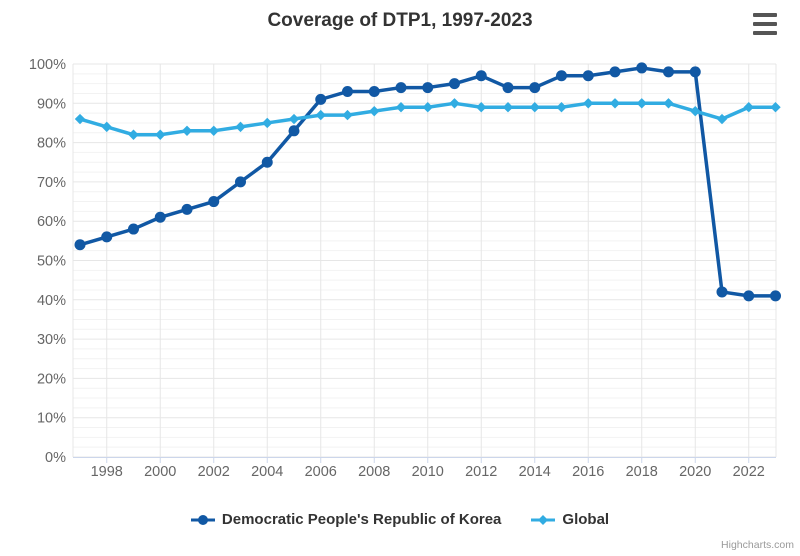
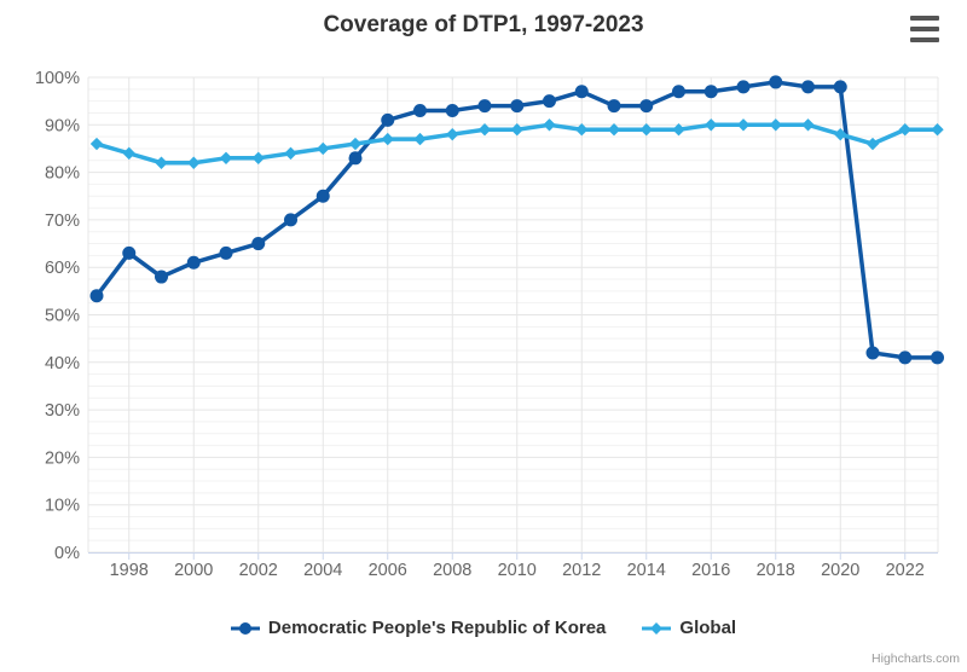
Democratic People's Republic of Korea/1998: 56% -> 63%
